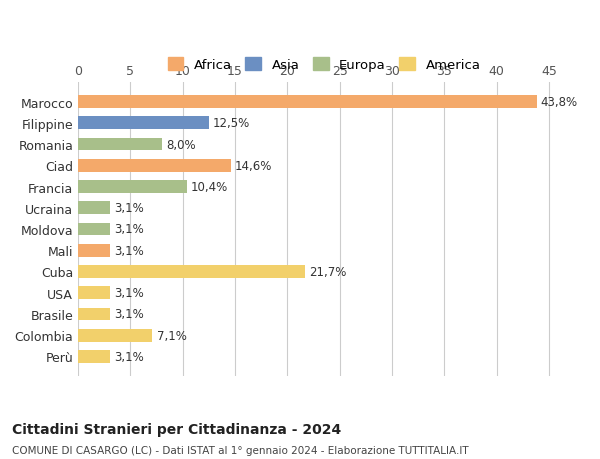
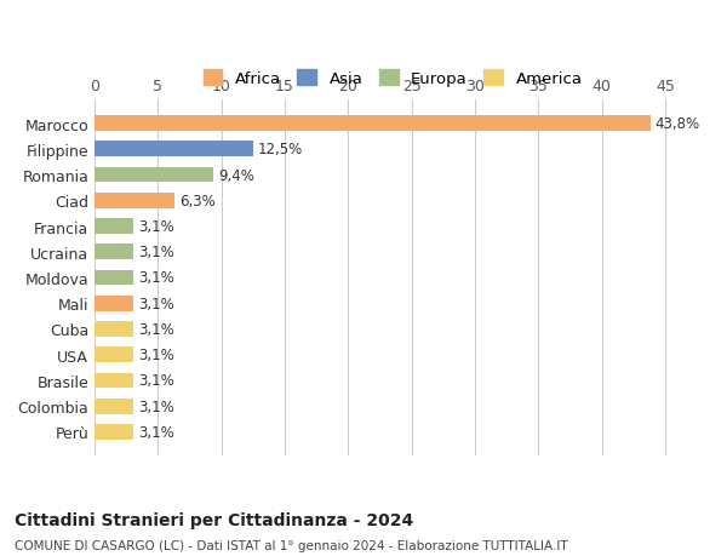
Romania: 8,0% -> 9,4%
Ciad: 14,6% -> 6,3%
Francia: 10,4% -> 3,1%
Cuba: 21,7% -> 3,1%
Colombia: 7,1% -> 3,1%
